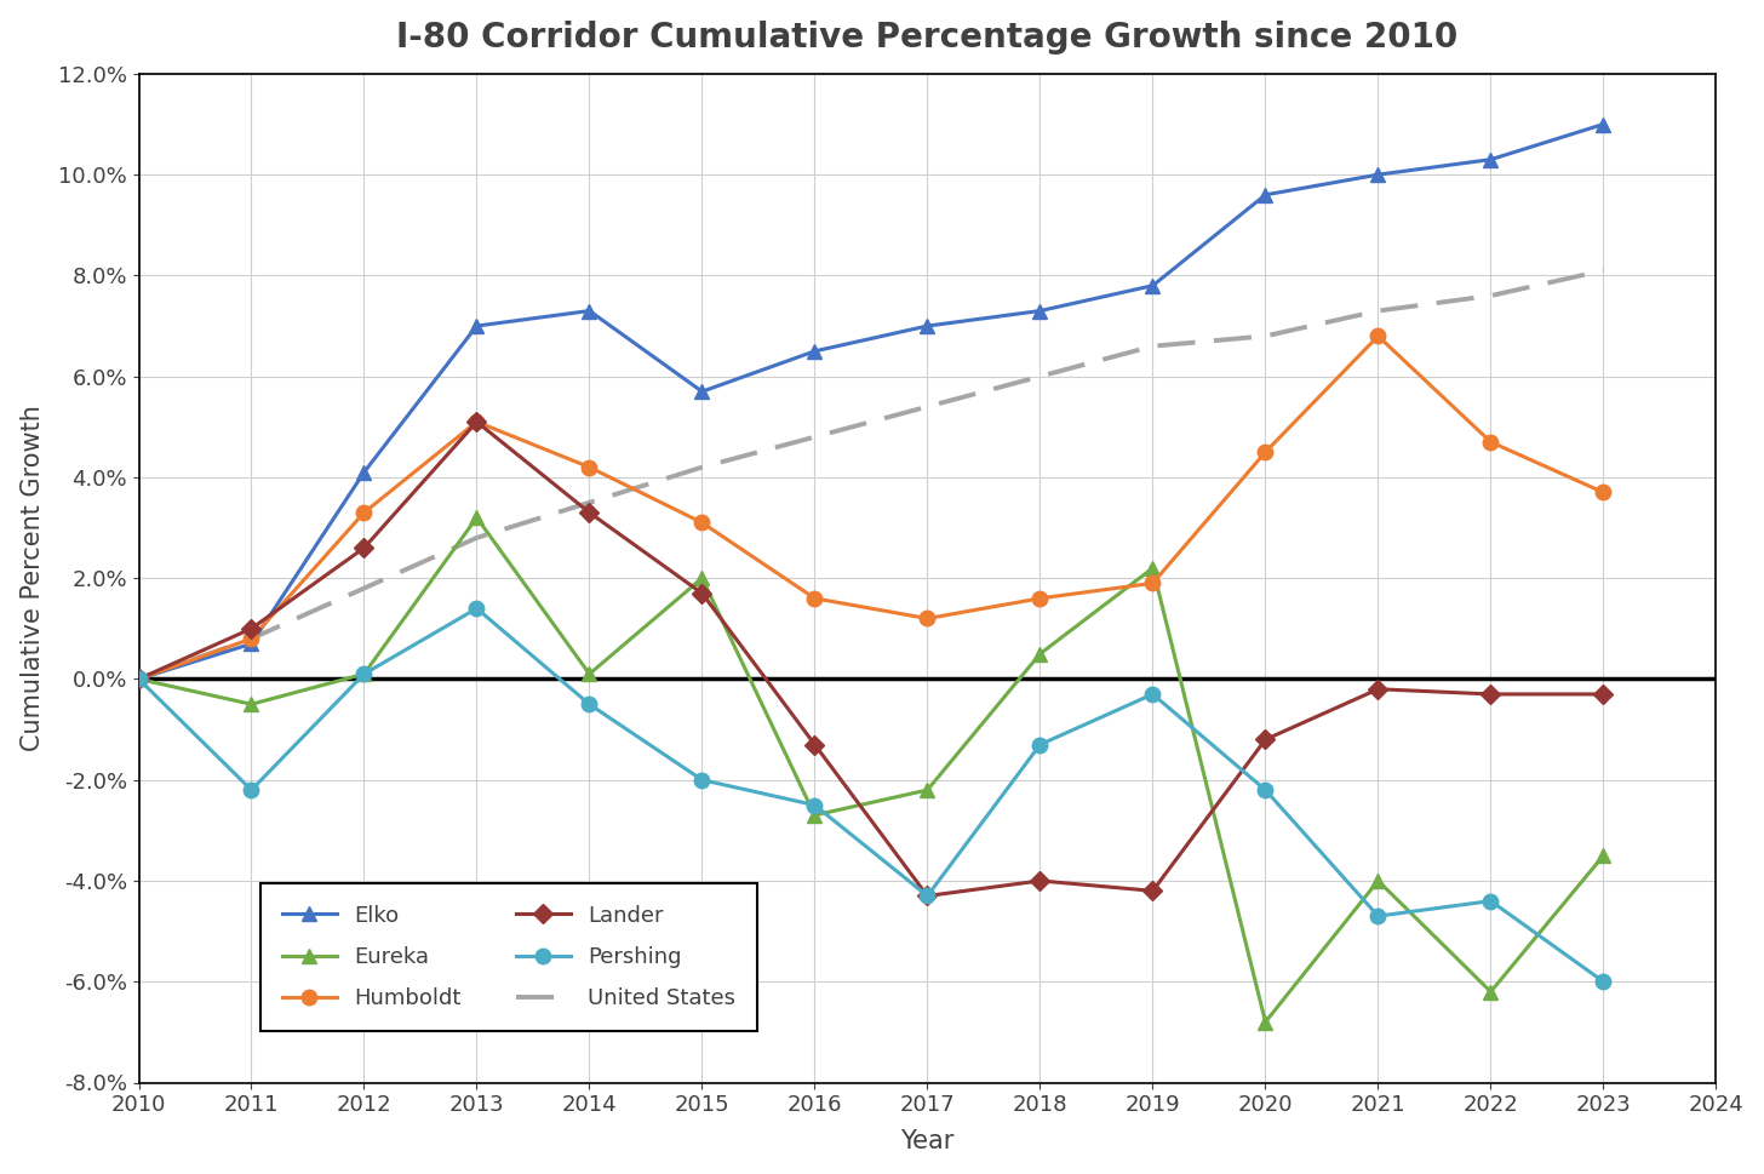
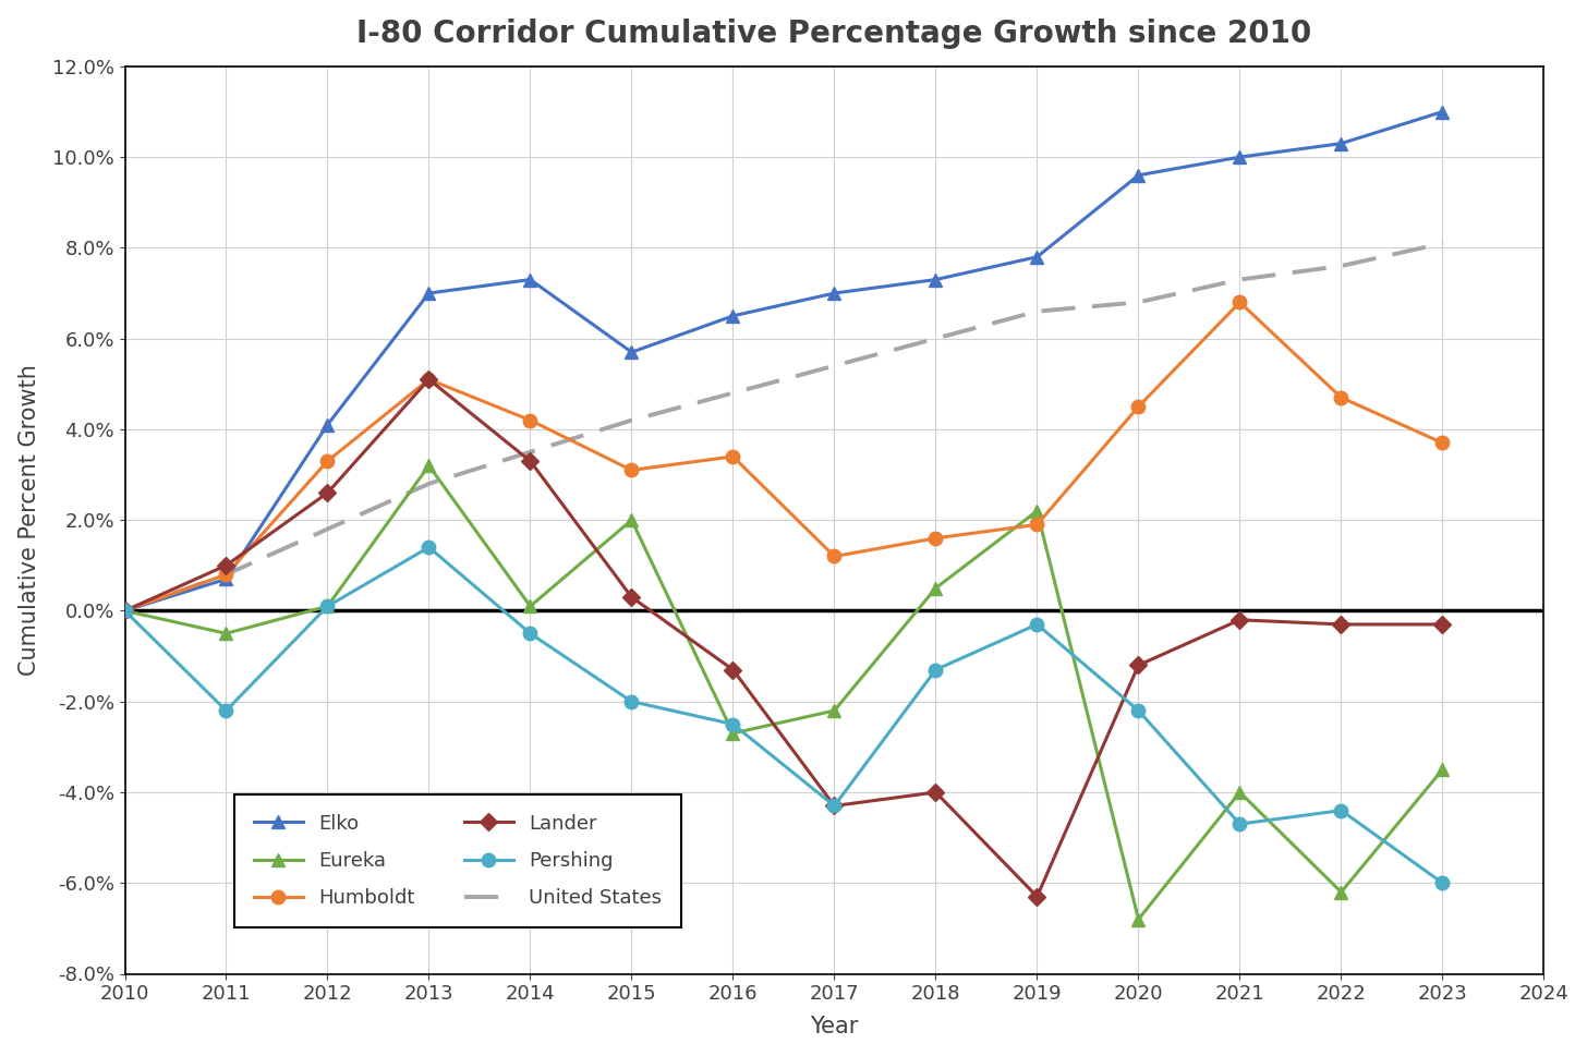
Lander/2015: 1.7% -> 0.3%
Humboldt/2016: 1.6% -> 3.4%
Lander/2019: -4.2% -> -6.3%
